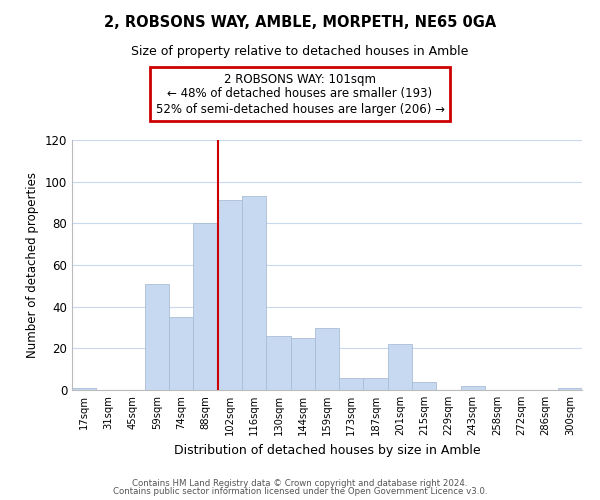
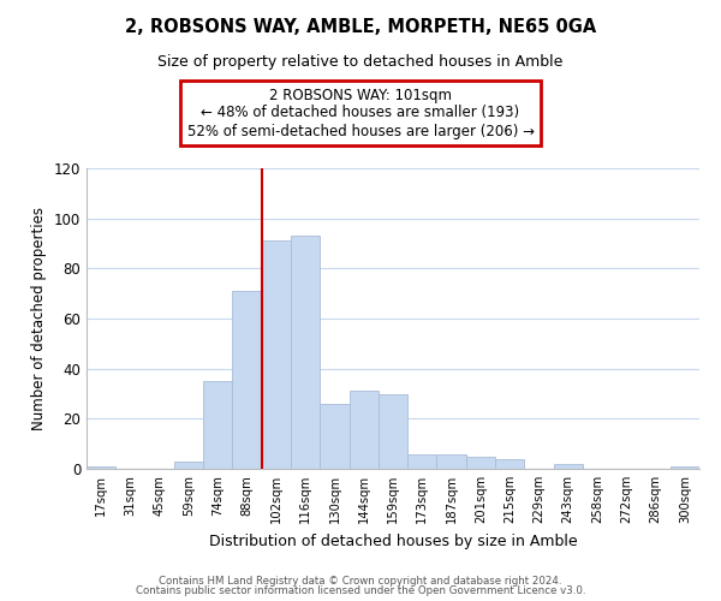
59sqm: 51 -> 3
88sqm: 80 -> 71
144sqm: 25 -> 31
201sqm: 22 -> 5
